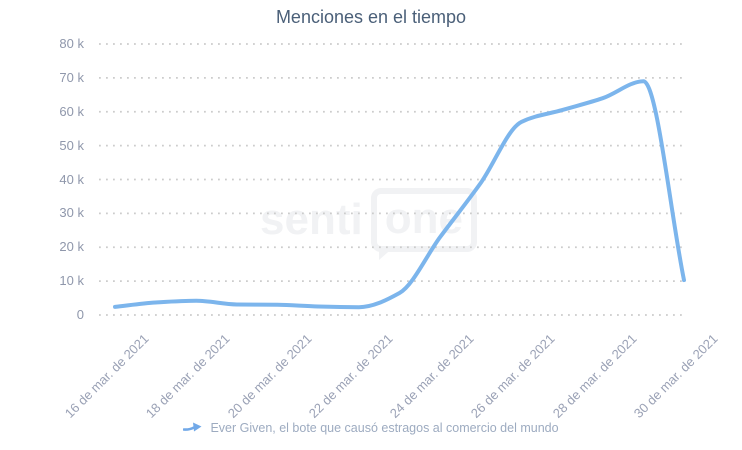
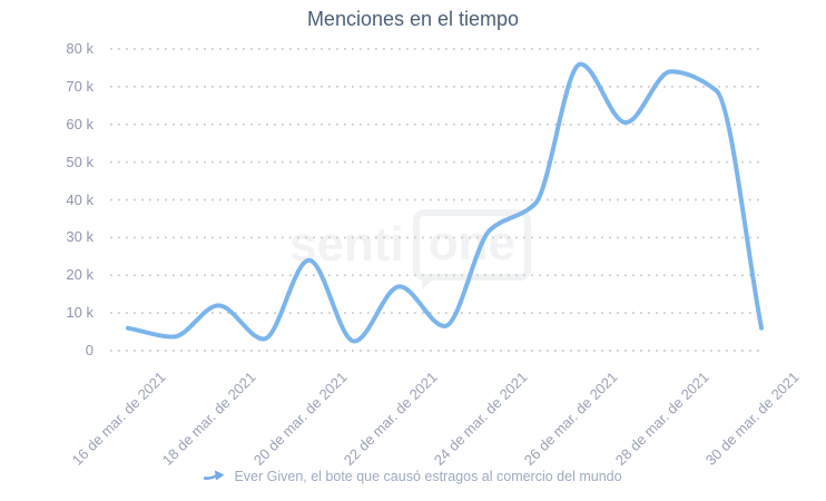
16 de mar. de 2021: 2k -> 6k
18 de mar. de 2021: 4k -> 12k
20 de mar. de 2021: 3k -> 24k
22 de mar. de 2021: 2k -> 17k
24 de mar. de 2021: 23k -> 32k
26 de mar. de 2021: 57k -> 76k
28 de mar. de 2021: 64k -> 74k
30 de mar. de 2021: 10k -> 6k
